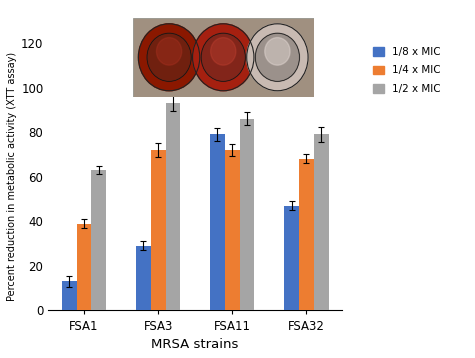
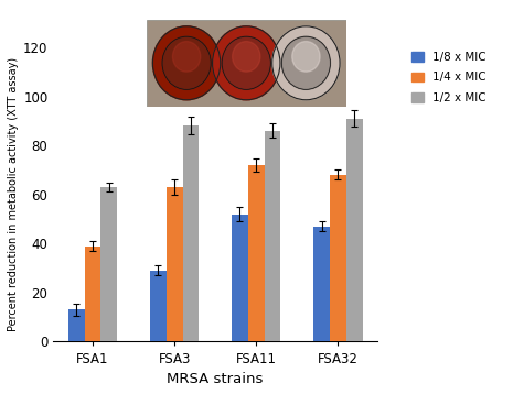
1/4 x MIC/FSA3: 72 -> 63
1/2 x MIC/FSA3: 93 -> 88
1/8 x MIC/FSA11: 79 -> 52
1/2 x MIC/FSA32: 79 -> 91
